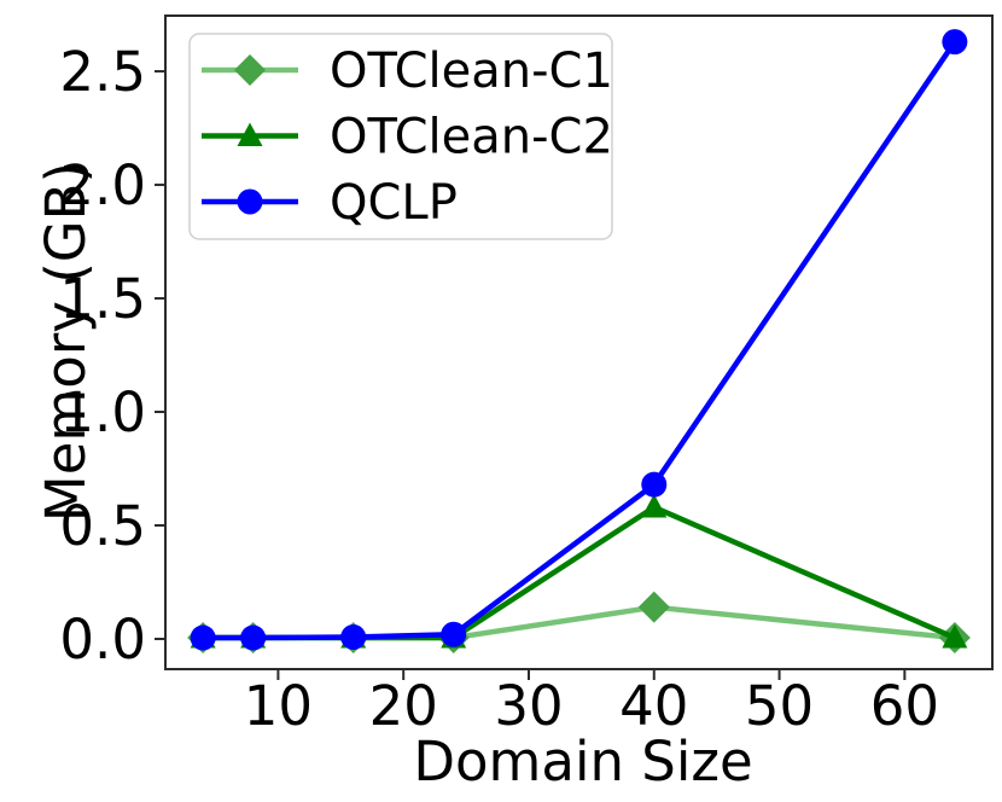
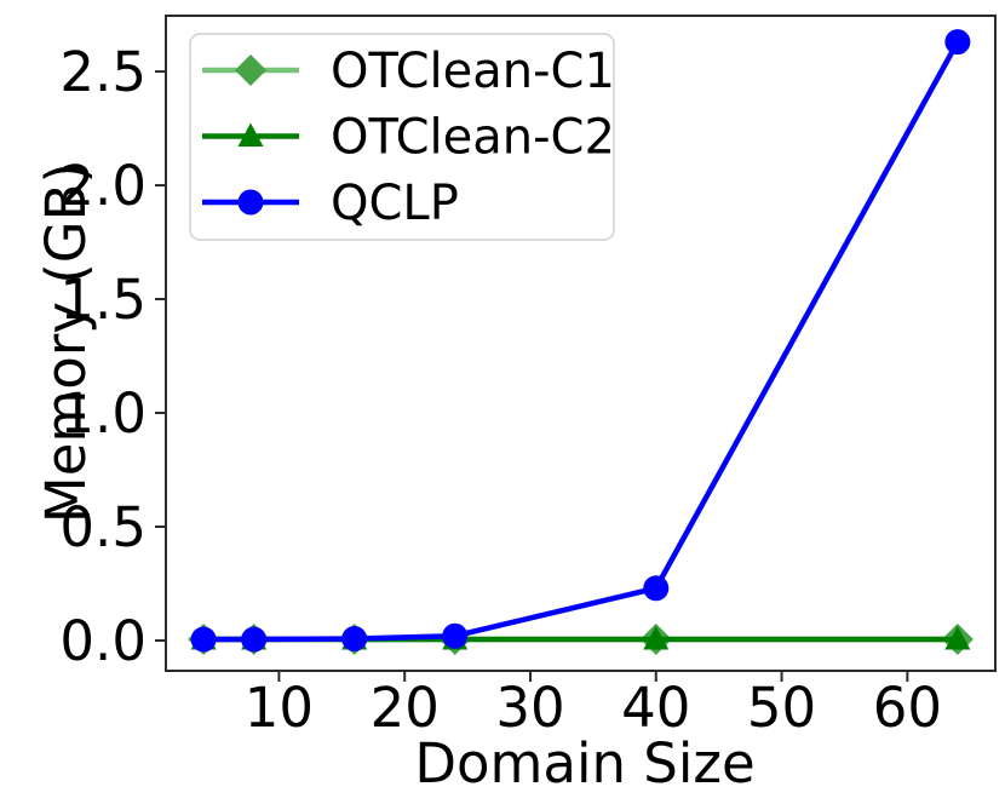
OTClean-C1/40: 0.14 -> 0.01
OTClean-C2/40: 0.58 -> 0.01
QCLP/40: 0.68 -> 0.23
